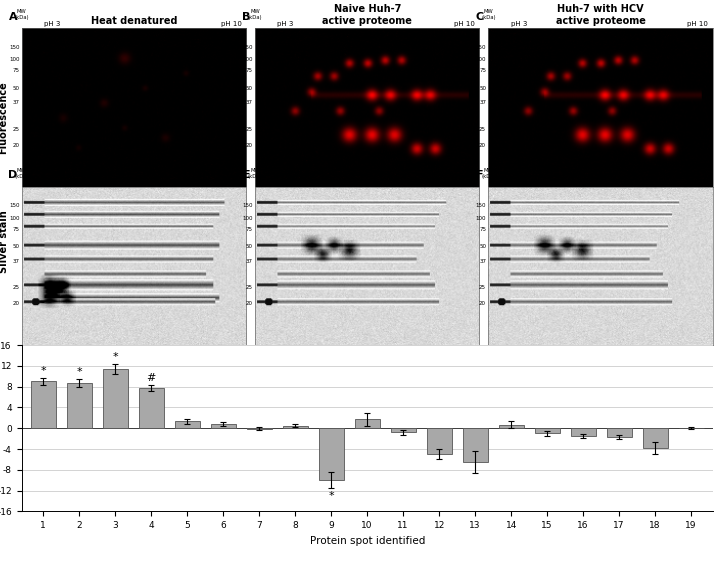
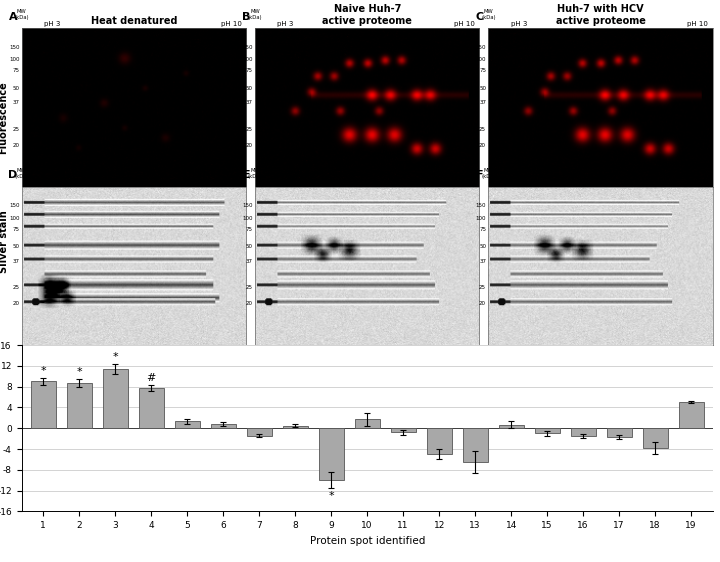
7: -0.1 -> -1.4
19: 0.1 -> 5.0
